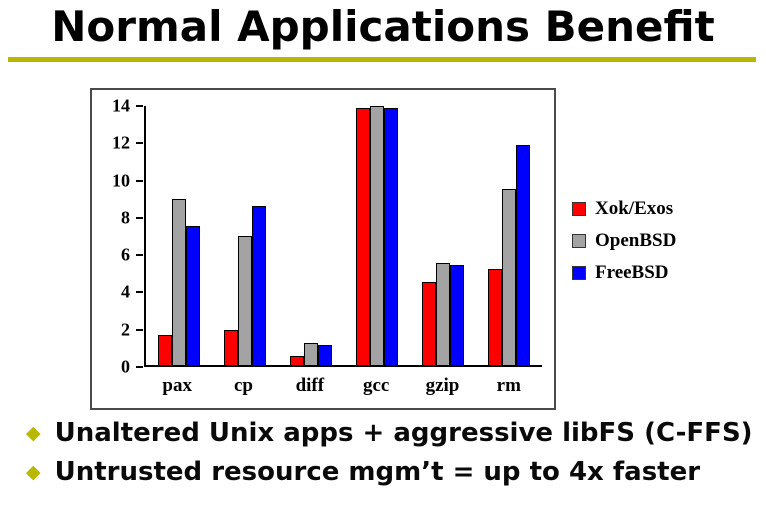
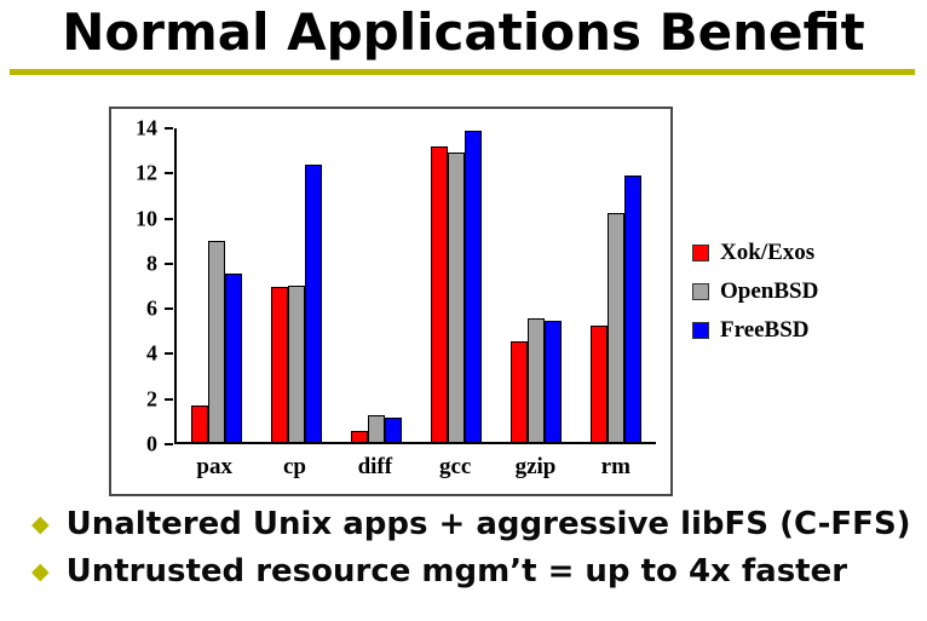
Xok/Exos/cp: 1.9 -> 6.9
FreeBSD/cp: 8.6 -> 12.4
Xok/Exos/gcc: 13.9 -> 13.2
OpenBSD/gcc: 14.0 -> 12.9
OpenBSD/rm: 9.5 -> 10.2
